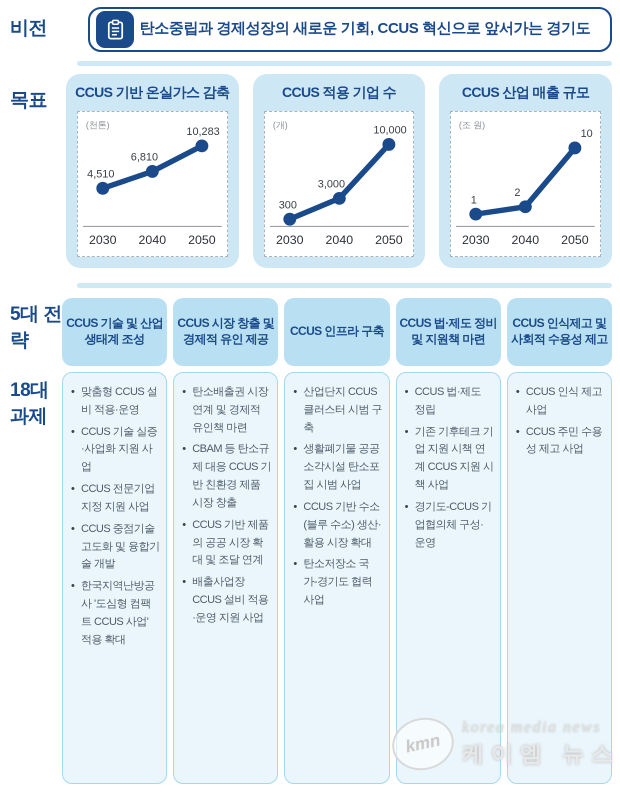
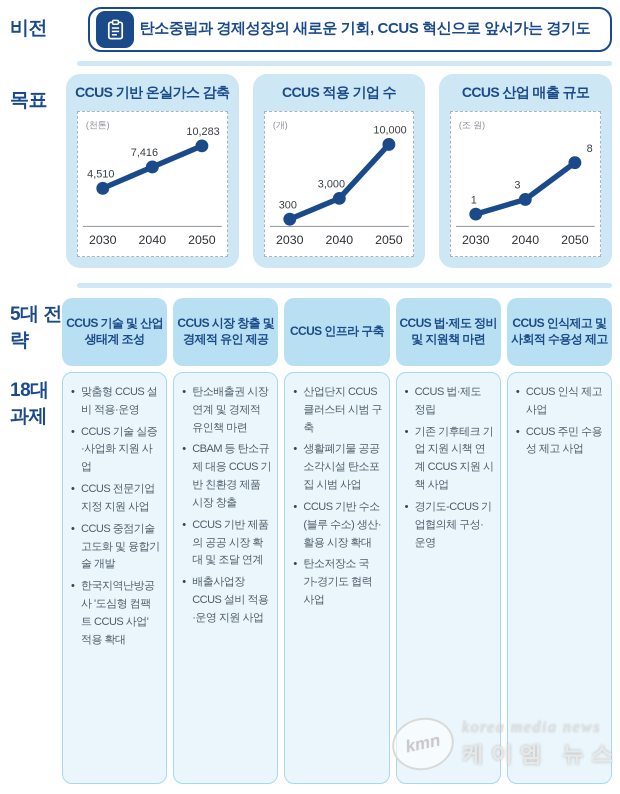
CCUS 기반 온실가스 감축/2040: 6,810 -> 7,416
CCUS 산업 매출 규모/2040: 2 -> 3
CCUS 산업 매출 규모/2050: 10 -> 8
